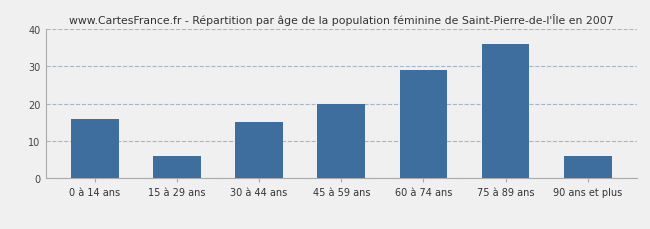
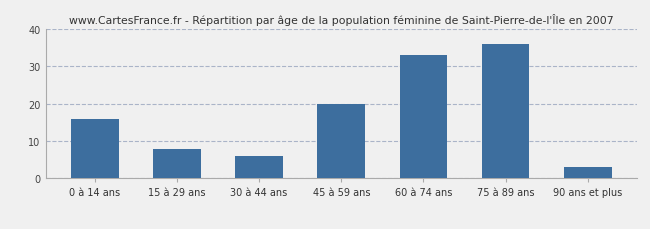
15 à 29 ans: 6 -> 8
30 à 44 ans: 15 -> 6
60 à 74 ans: 29 -> 33
90 ans et plus: 6 -> 3
